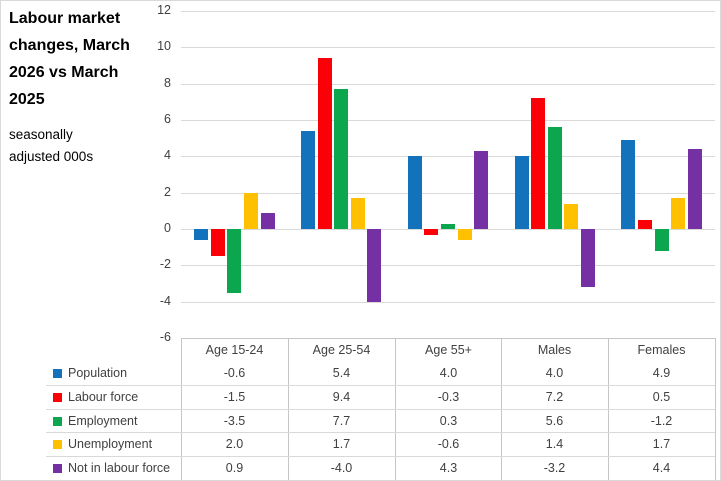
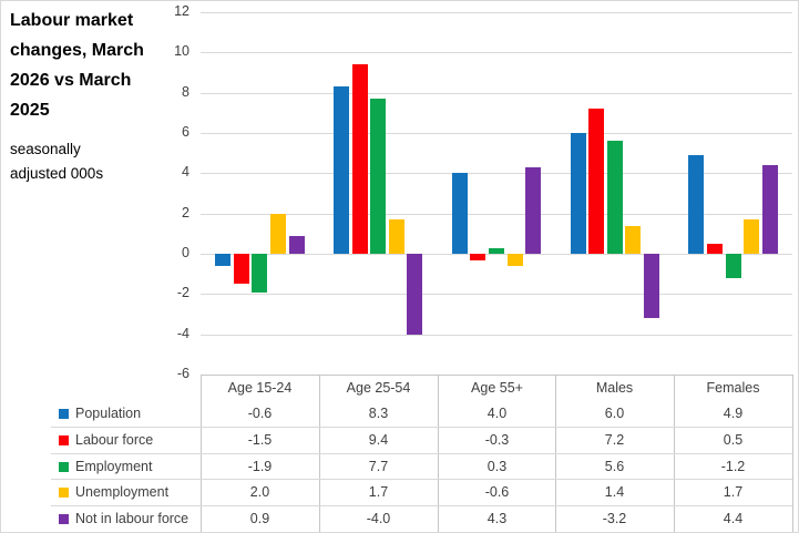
Employment/Age 15-24: -3.5 -> -1.9
Population/Age 25-54: 5.4 -> 8.3
Population/Males: 4.0 -> 6.0
